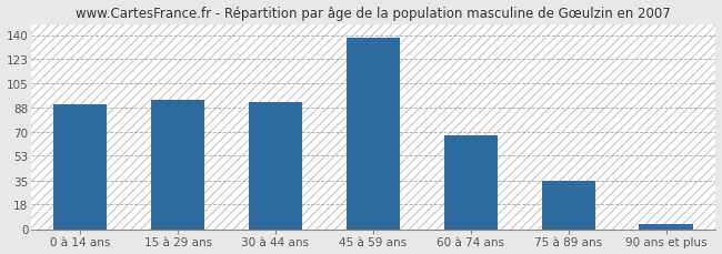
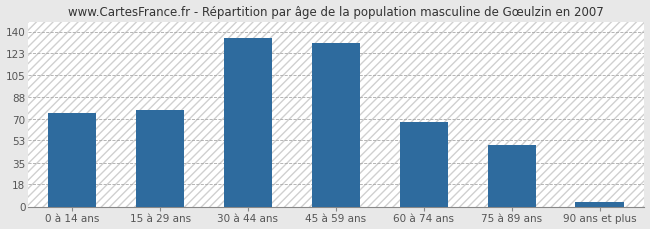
0 à 14 ans: 90 -> 75
15 à 29 ans: 93 -> 77
30 à 44 ans: 92 -> 135
45 à 59 ans: 138 -> 131
75 à 89 ans: 35 -> 49
